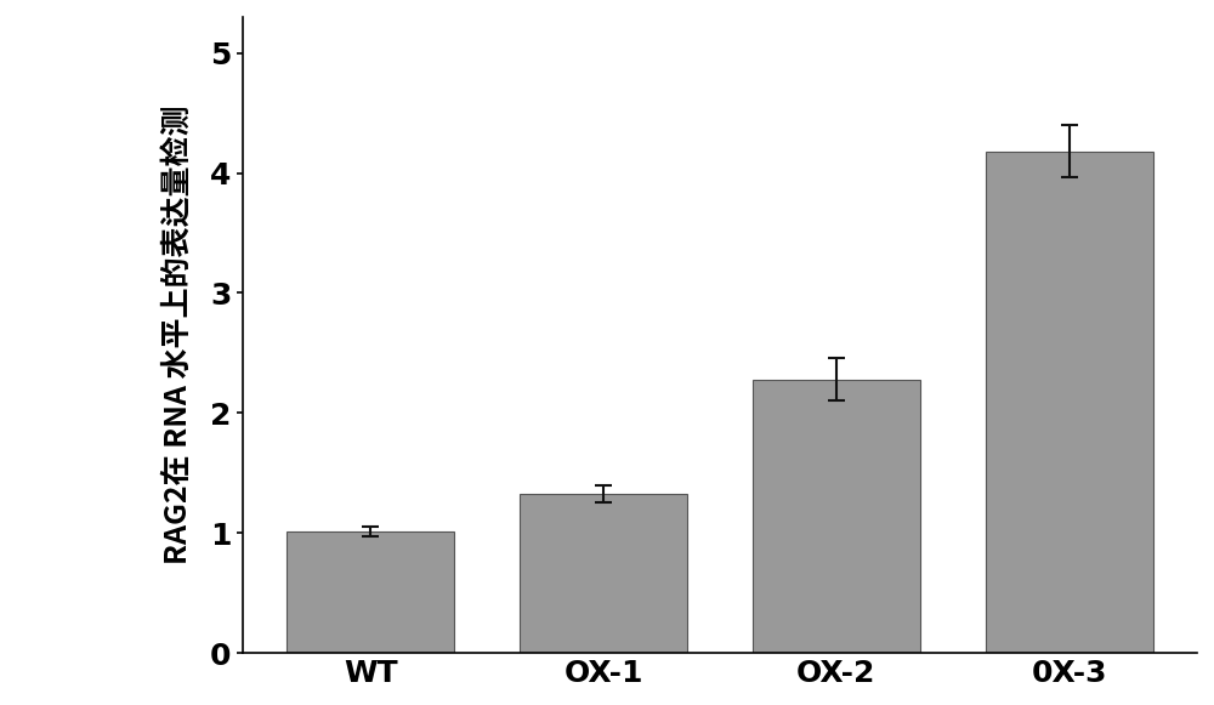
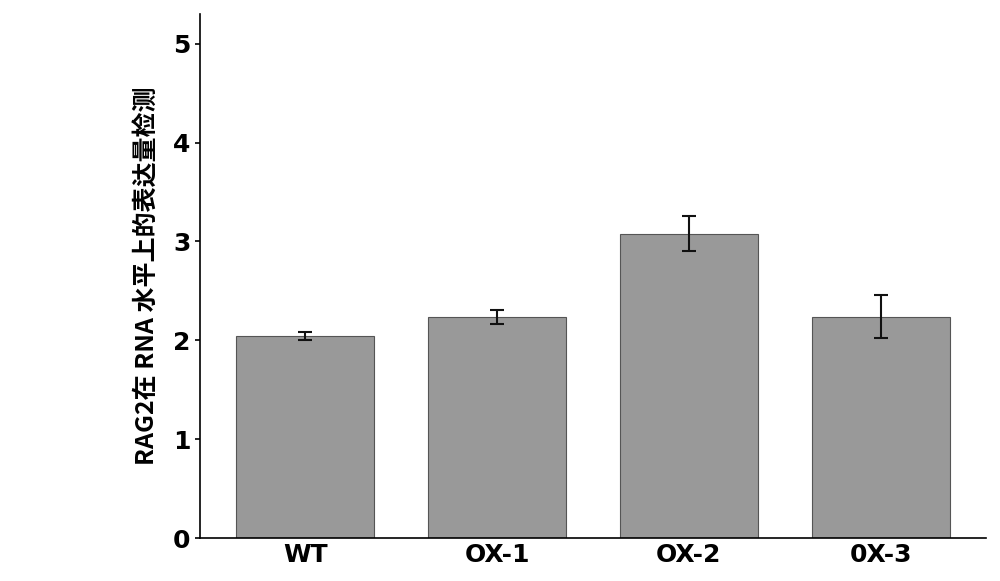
WT: 1.01 -> 2.04
OX-1: 1.33 -> 2.24
OX-2: 2.28 -> 3.08
0X-3: 4.18 -> 2.24
